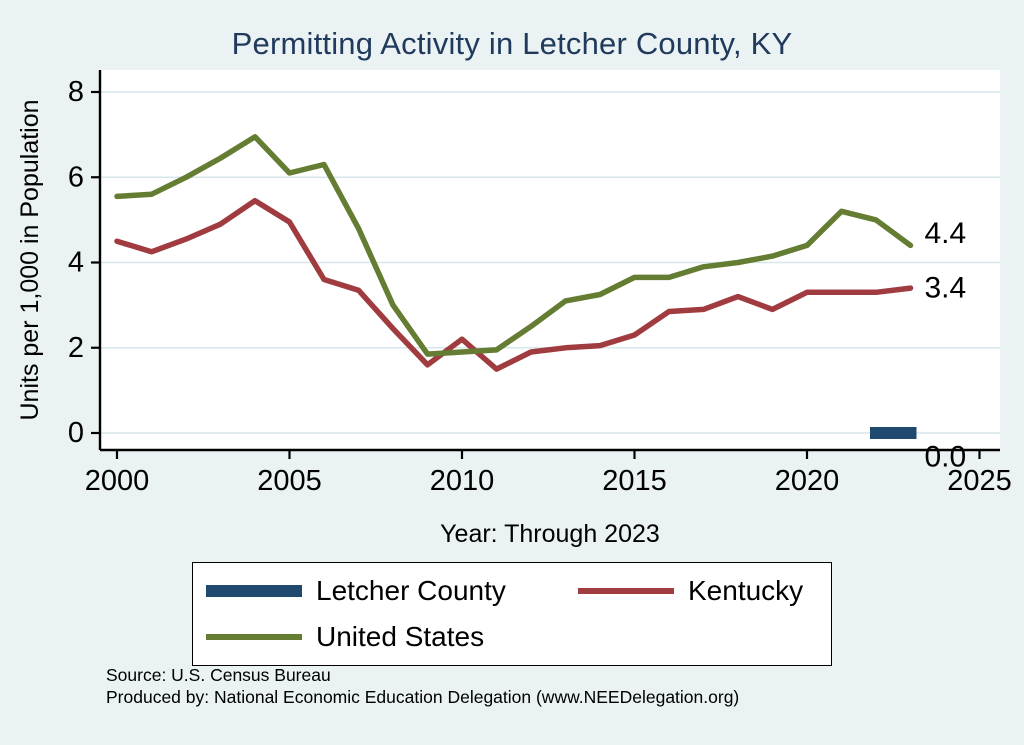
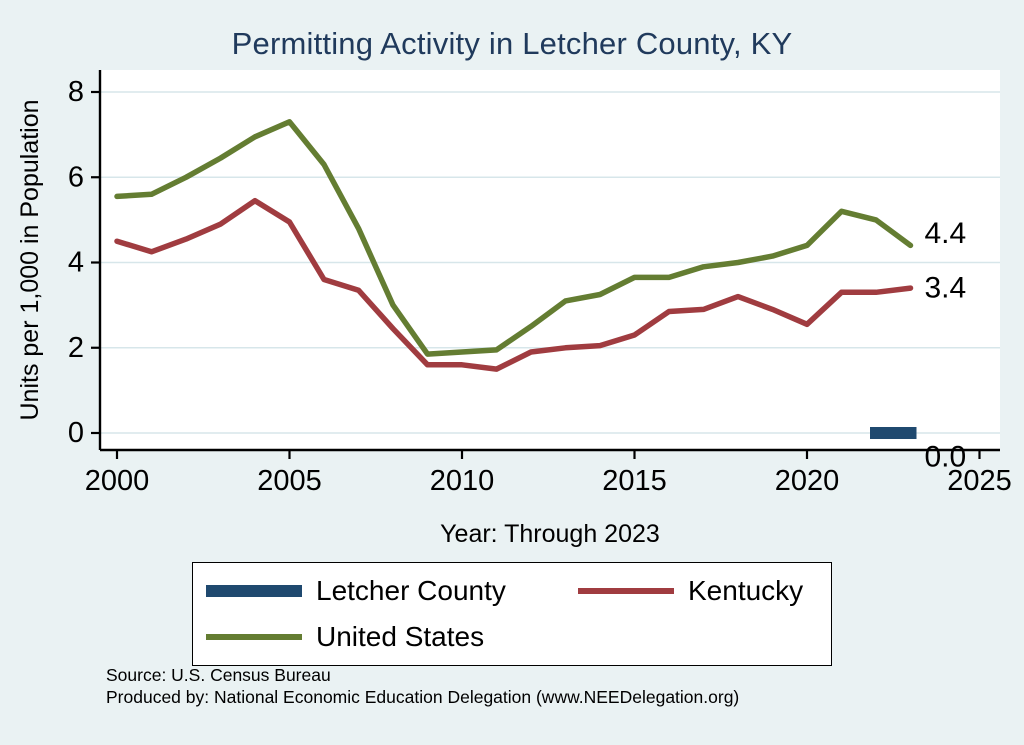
United States/2005: 6.1 -> 7.3
Kentucky/2010: 2.2 -> 1.6
Kentucky/2020: 3.3 -> 2.5
